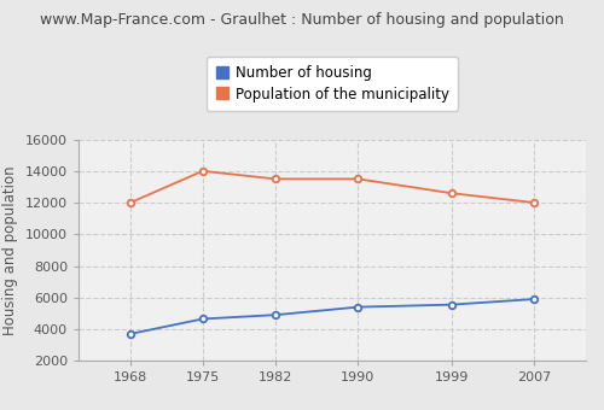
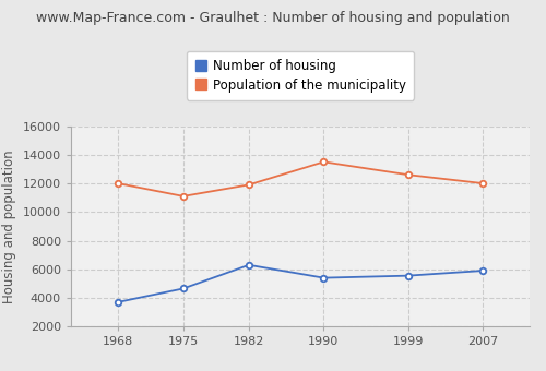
Population of the municipality/1975: 14000 -> 11100
Number of housing/1982: 4900 -> 6300
Population of the municipality/1982: 13500 -> 11900
